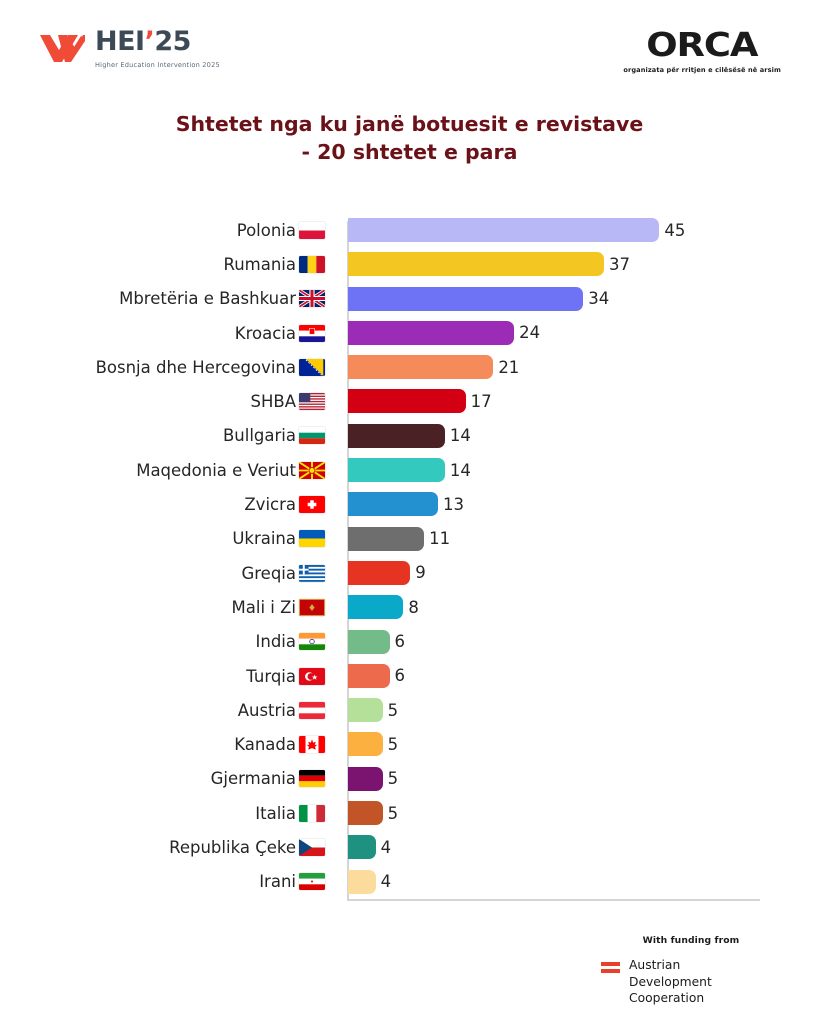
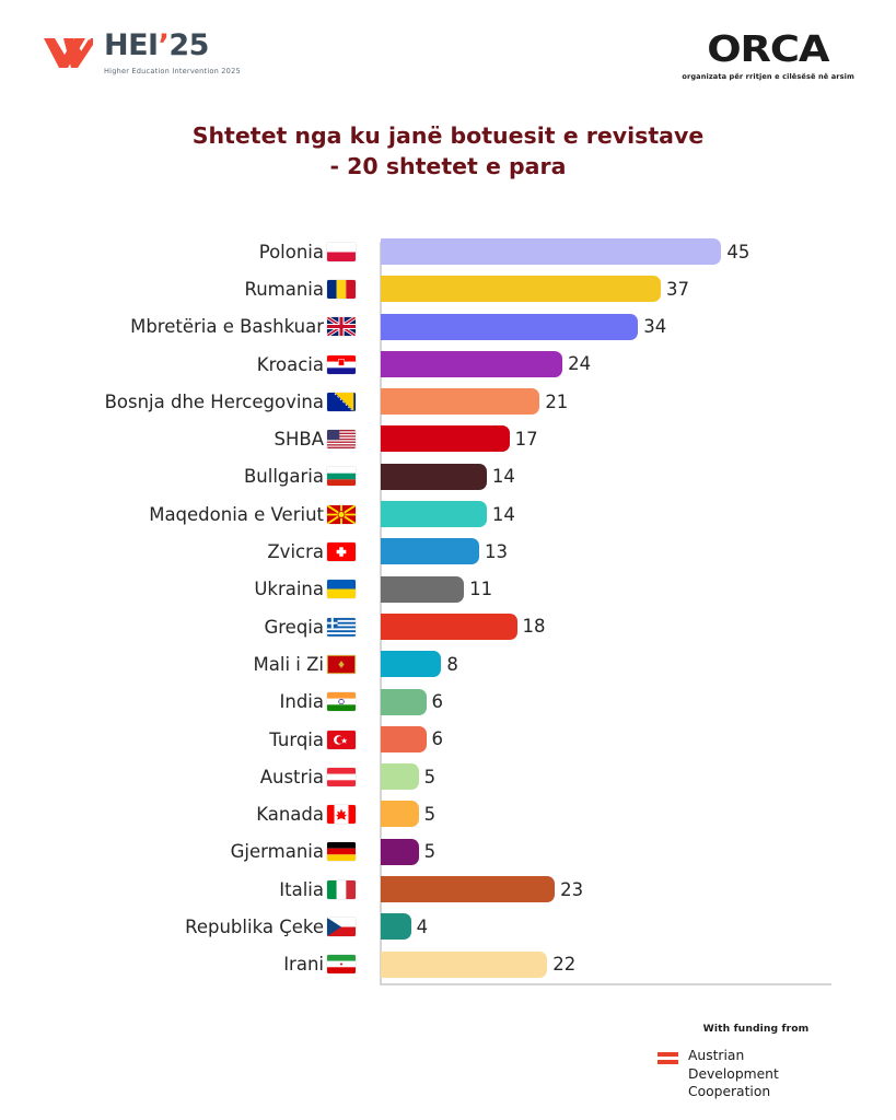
Greqia: 9 -> 18
Italia: 5 -> 23
Irani: 4 -> 22
